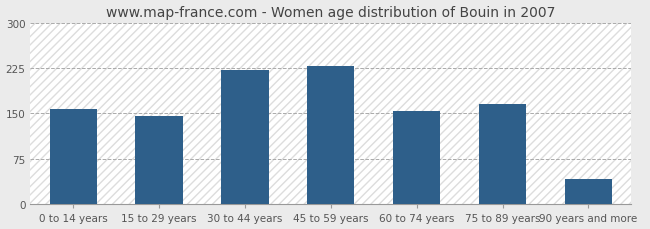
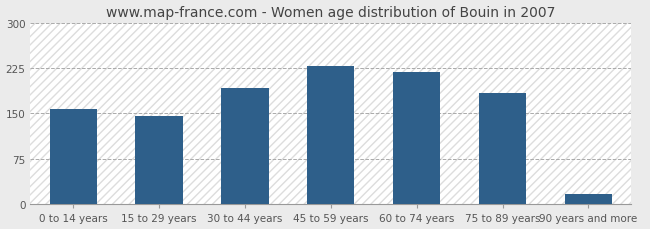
30 to 44 years: 222 -> 192
60 to 74 years: 154 -> 218
75 to 89 years: 166 -> 183
90 years and more: 42 -> 18
